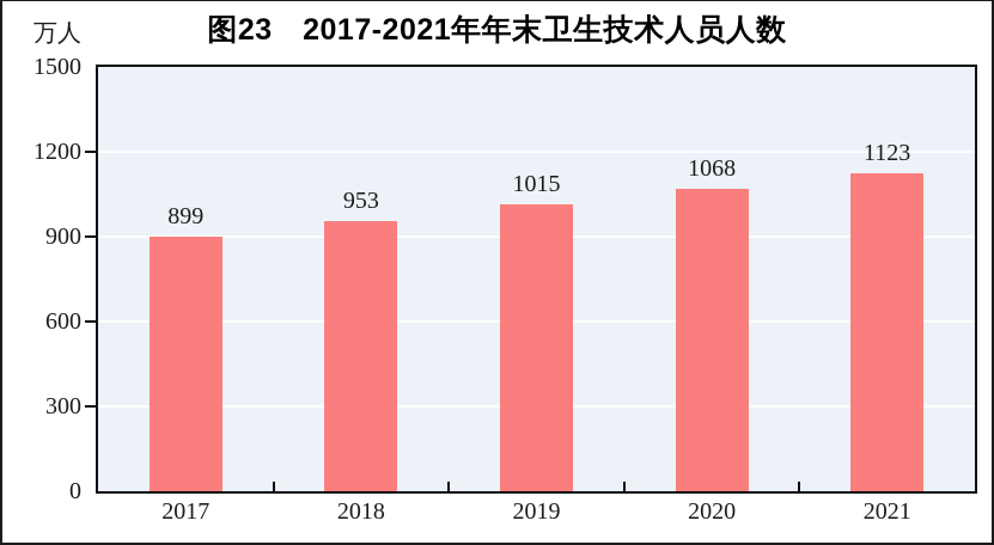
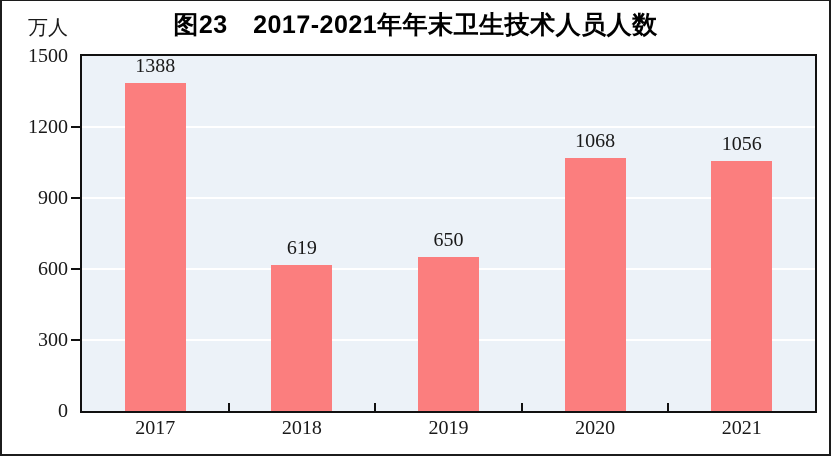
2017: 899 -> 1388
2018: 953 -> 619
2019: 1015 -> 650
2021: 1123 -> 1056
